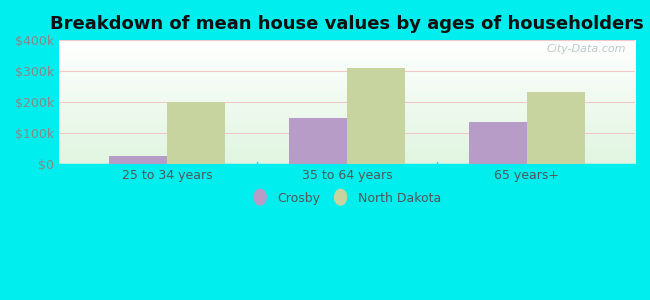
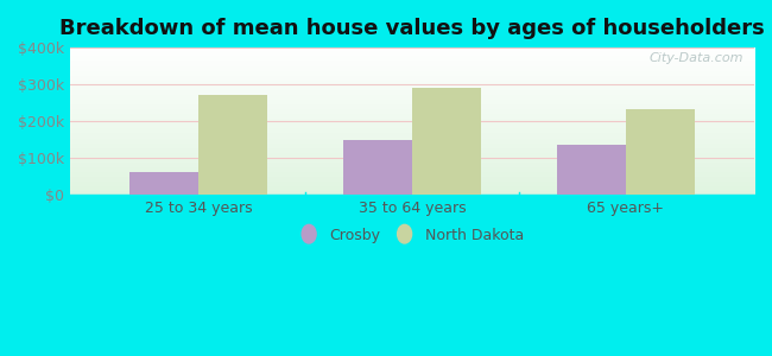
Crosby/25 to 34 years: $25k -> $62k
North Dakota/25 to 34 years: $200k -> $271k
North Dakota/35 to 64 years: $310k -> $291k
